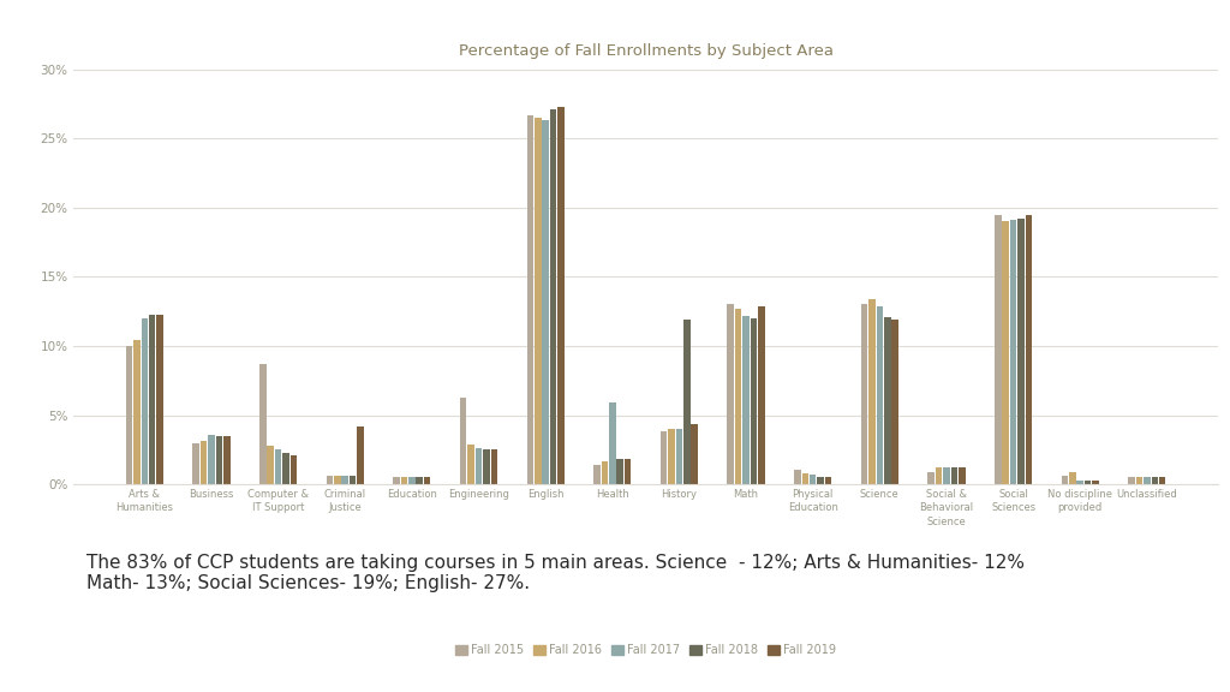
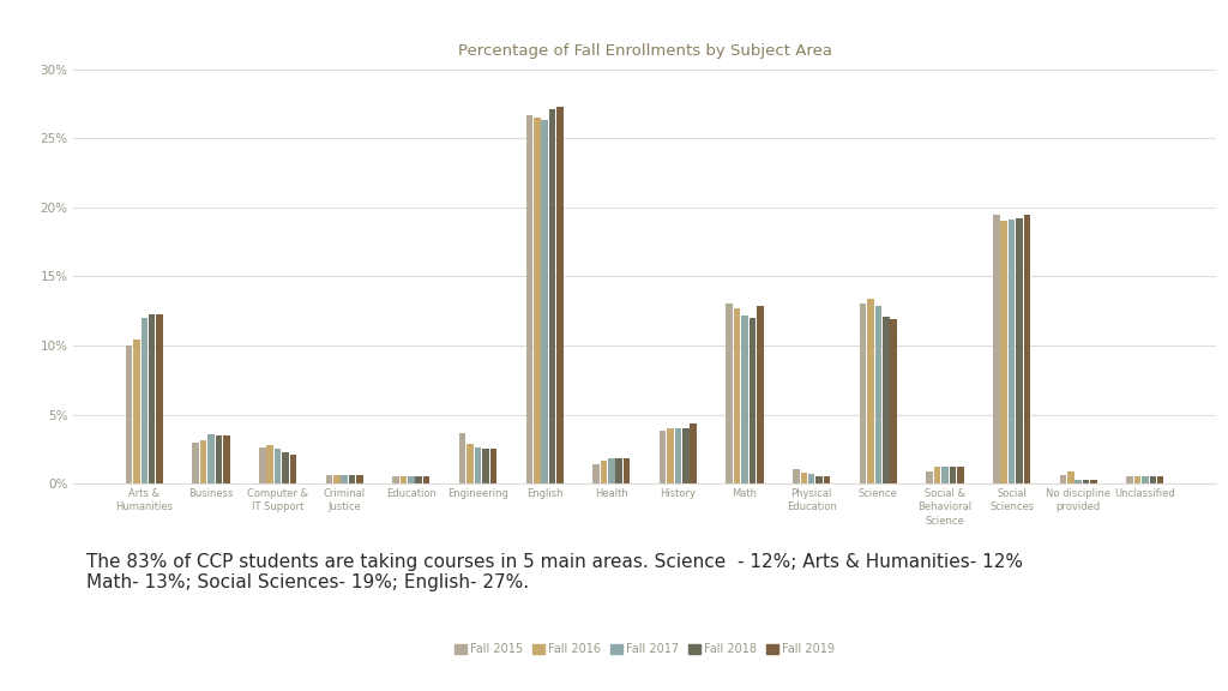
Fall 2015/Computer & IT Support: 8.7% -> 2.6%
Fall 2019/Criminal Justice: 4.2% -> 0.6%
Fall 2015/Engineering: 6.3% -> 3.7%
Fall 2017/Health: 5.9% -> 1.8%
Fall 2018/History: 11.9% -> 4.0%
